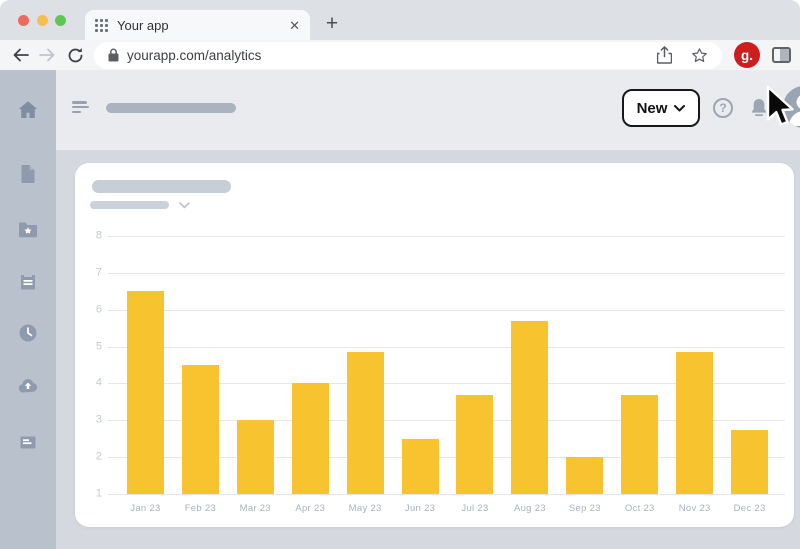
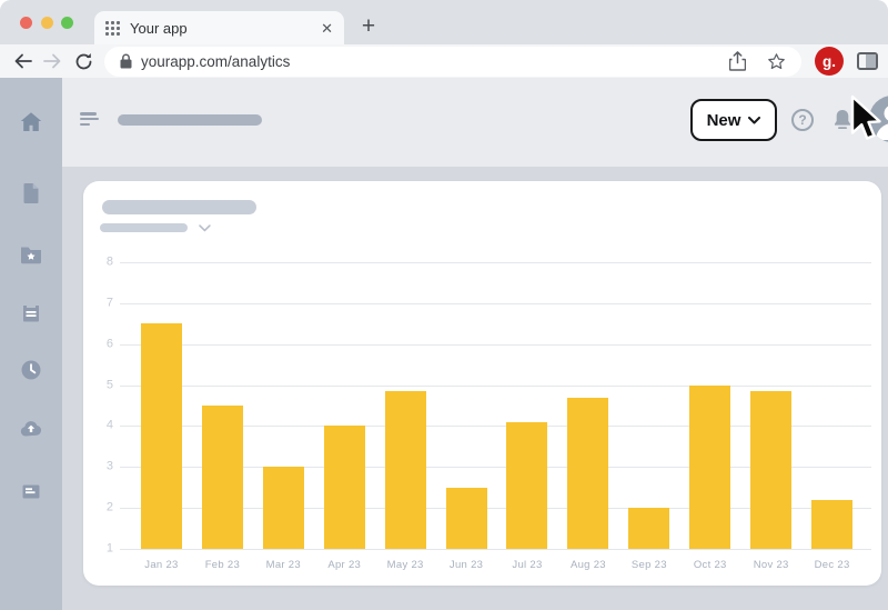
Jul 23: 3.7 -> 4.1
Aug 23: 5.7 -> 4.7
Oct 23: 3.7 -> 5.0
Dec 23: 2.8 -> 2.2
